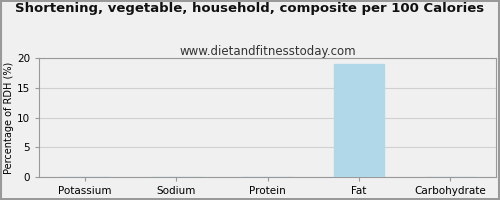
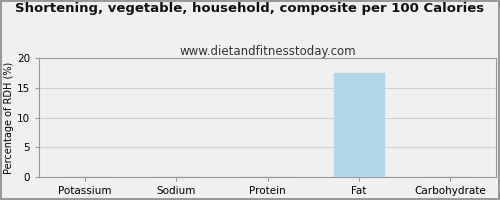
Fat: 19.0 -> 17.5
